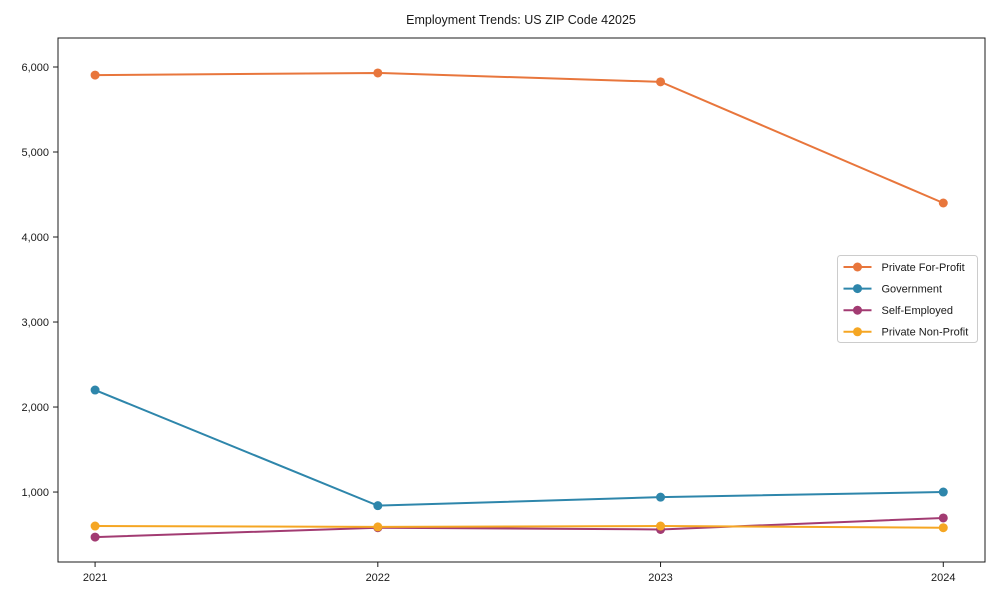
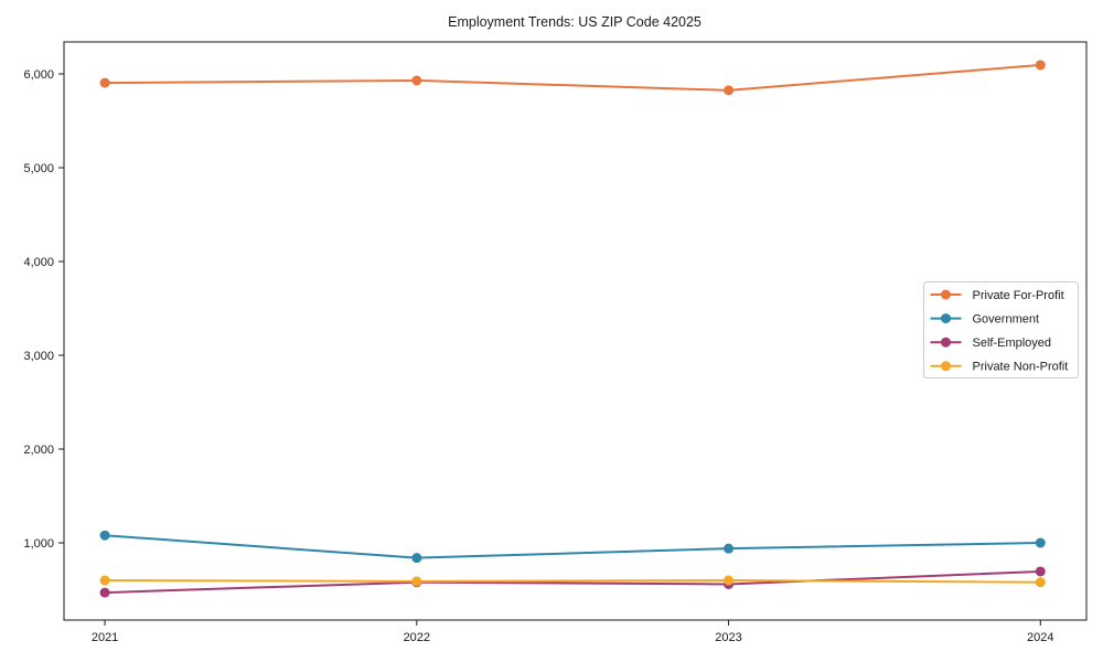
Government/2021: 2200 -> 1100
Private For-Profit/2024: 4400 -> 6100
